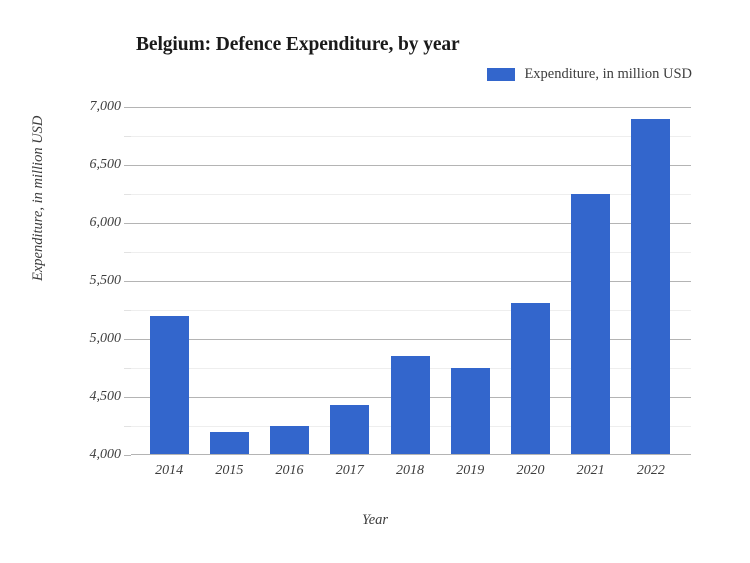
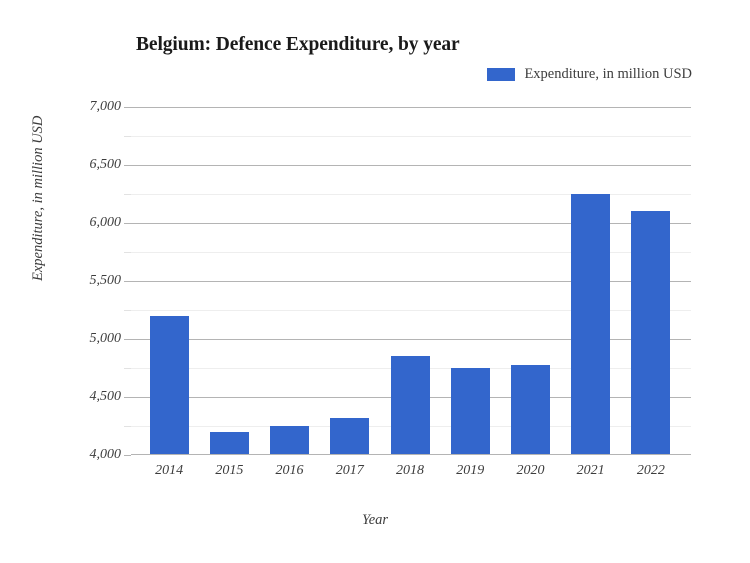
2017: 4430 -> 4320
2020: 5310 -> 4780
2022: 6900 -> 6100
